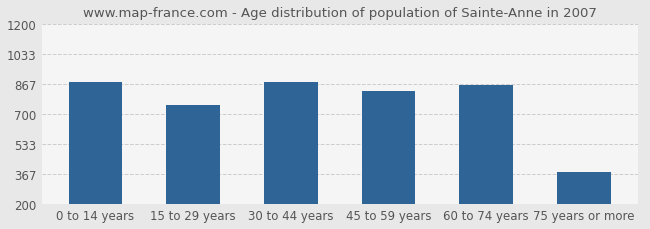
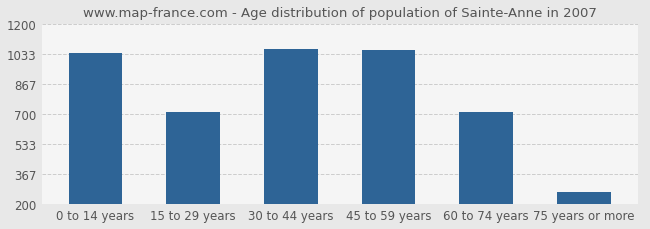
0 to 14 years: 880 -> 1040
15 to 29 years: 750 -> 710
30 to 44 years: 880 -> 1060
45 to 59 years: 830 -> 1060
60 to 74 years: 860 -> 710
75 years or more: 380 -> 270
